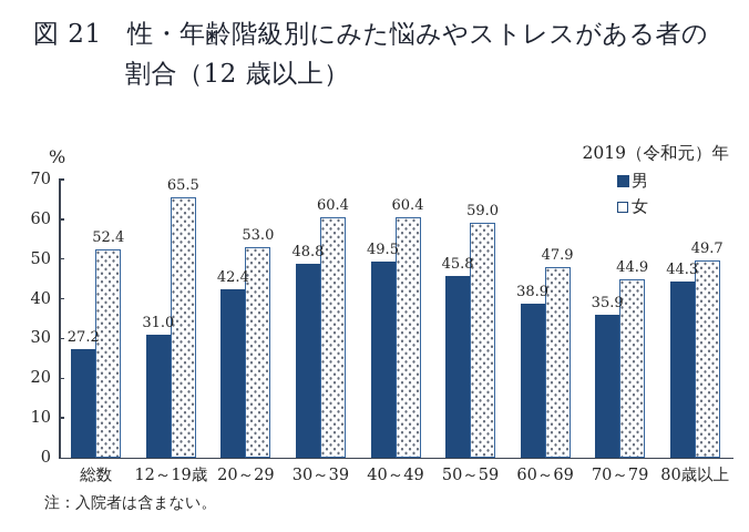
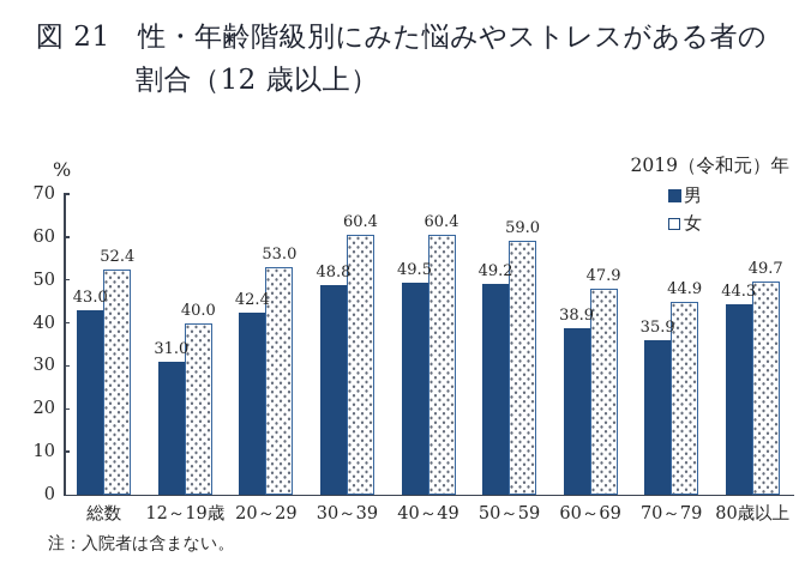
男/総数: 27.2 -> 43.0
女/12～19歳: 65.5 -> 40.0
男/50～59: 45.8 -> 49.2
